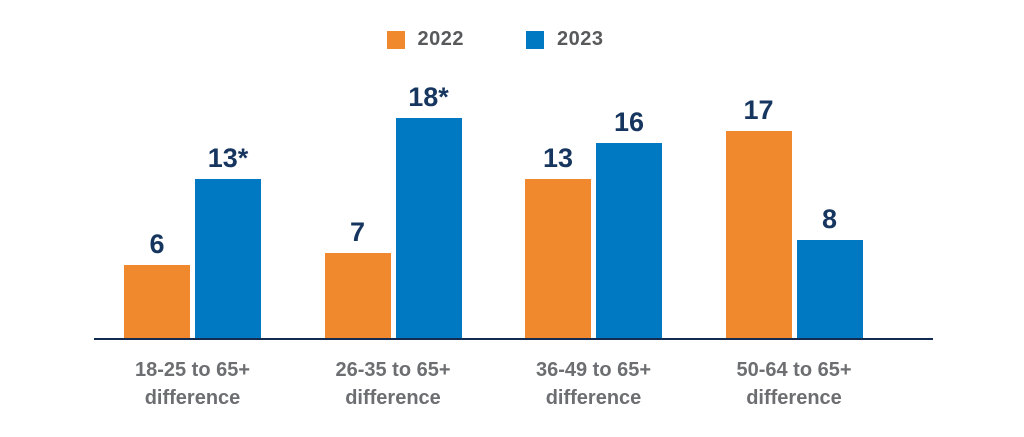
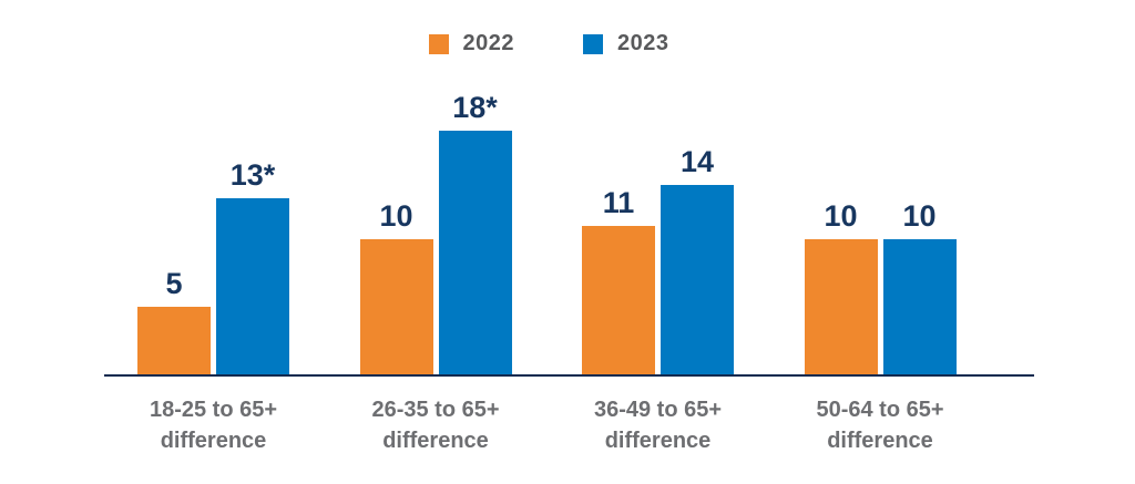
2022/18-25 to 65+ difference: 6 -> 5
2022/26-35 to 65+ difference: 7 -> 10
2022/36-49 to 65+ difference: 13 -> 11
2023/36-49 to 65+ difference: 16 -> 14
2022/50-64 to 65+ difference: 17 -> 10
2023/50-64 to 65+ difference: 8 -> 10
